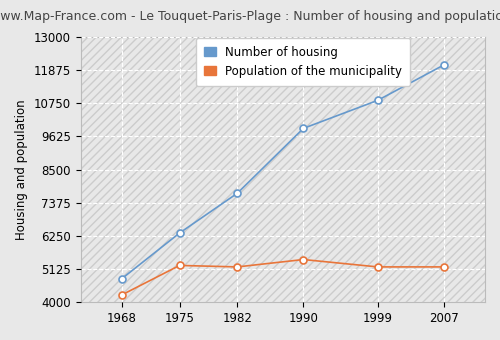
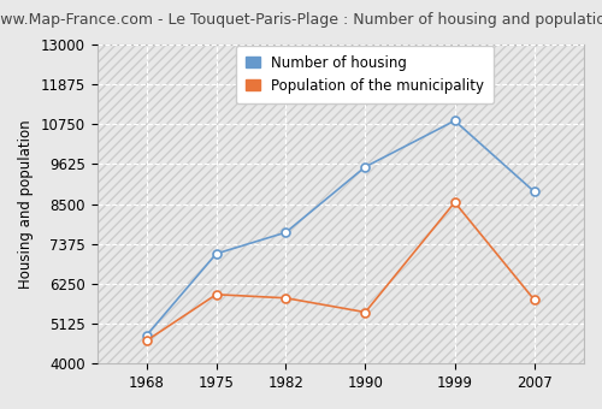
Population of the municipality/1968: 4250 -> 4650
Number of housing/1975: 6350 -> 7100
Population of the municipality/1975: 5250 -> 5950
Population of the municipality/1982: 5200 -> 5850
Number of housing/1990: 9900 -> 9550
Population of the municipality/1999: 5200 -> 8550
Number of housing/2007: 12050 -> 8850
Population of the municipality/2007: 5200 -> 5800
